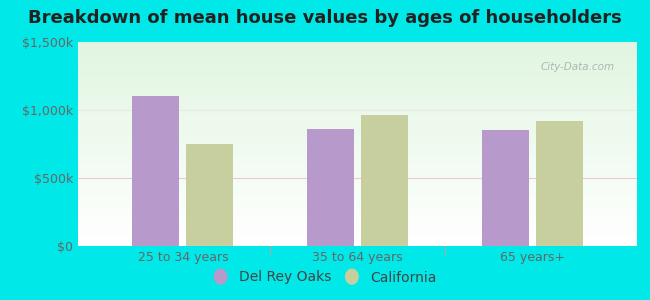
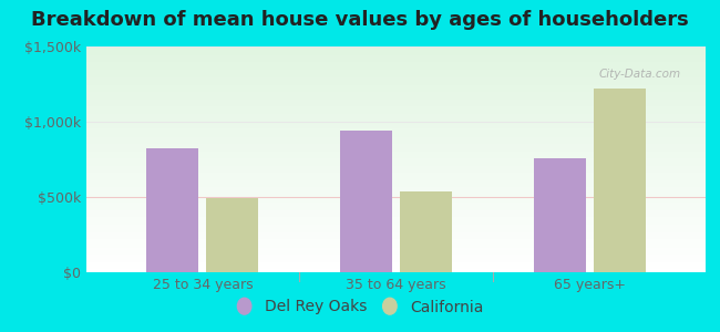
Del Rey Oaks/25 to 34 years: $1,100k -> $820k
California/25 to 34 years: $750k -> $490k
Del Rey Oaks/35 to 64 years: $860k -> $940k
California/35 to 64 years: $960k -> $540k
Del Rey Oaks/65 years+: $850k -> $760k
California/65 years+: $920k -> $1,220k
